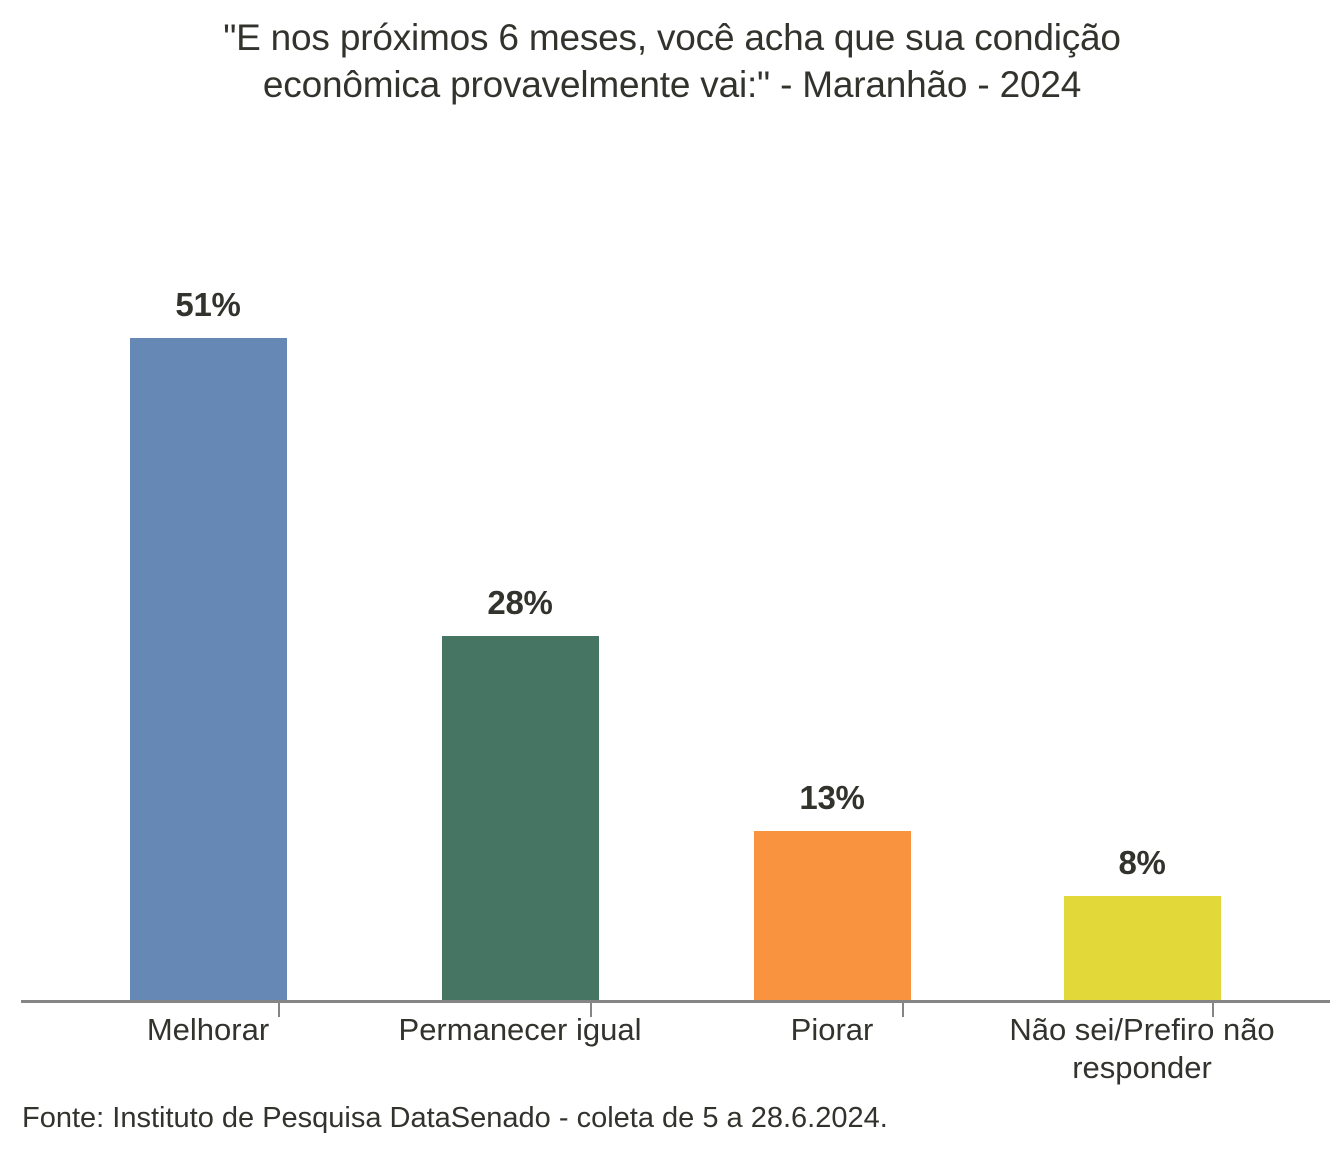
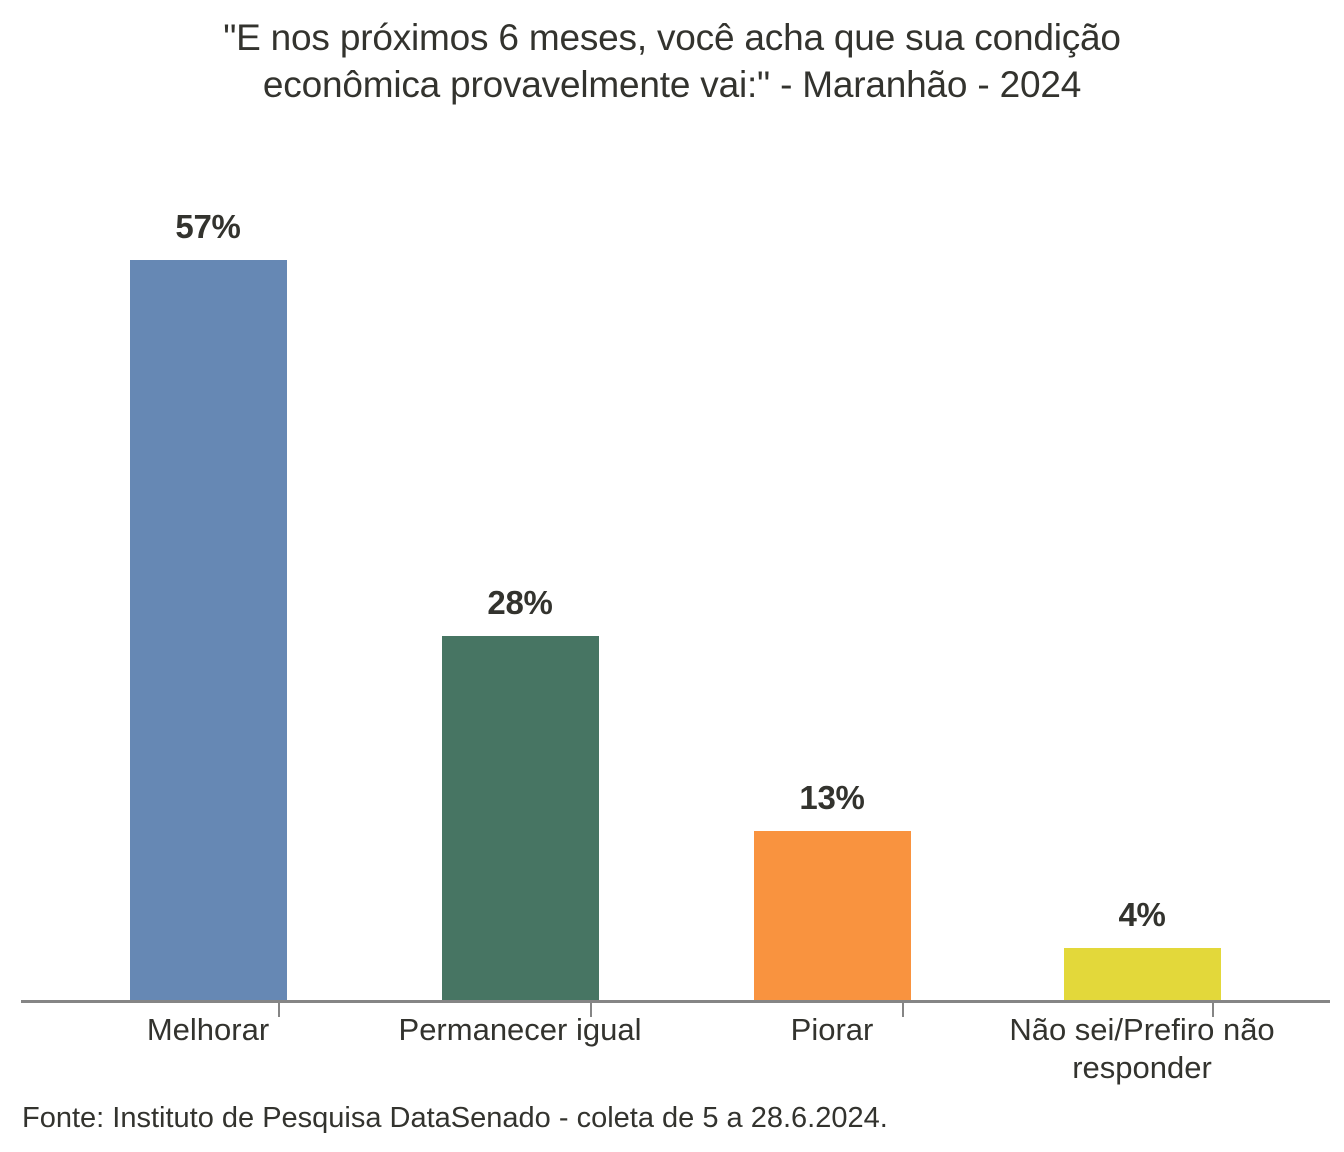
Melhorar: 51% -> 57%
Não sei/Prefiro não responder: 8% -> 4%
